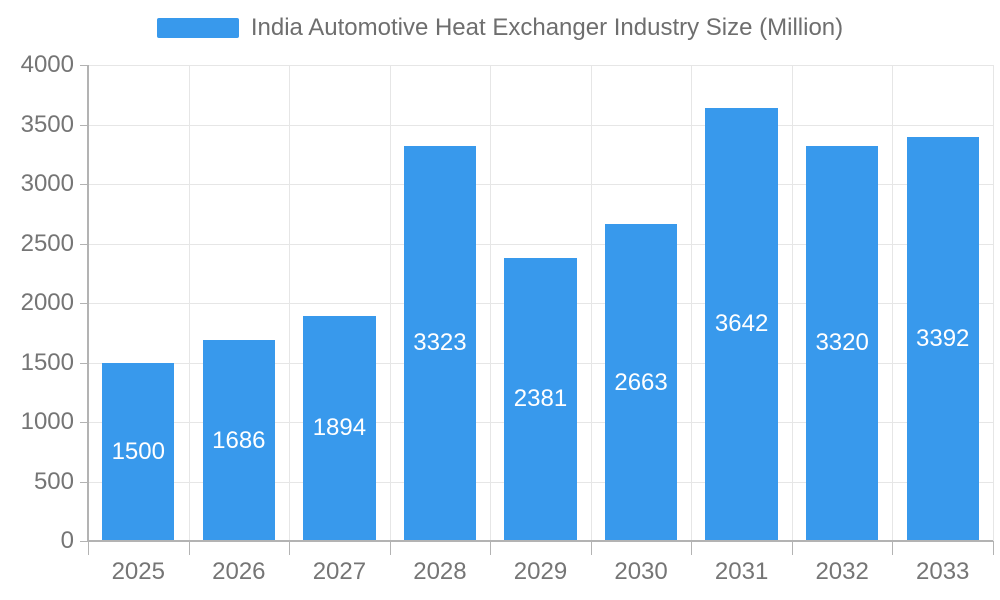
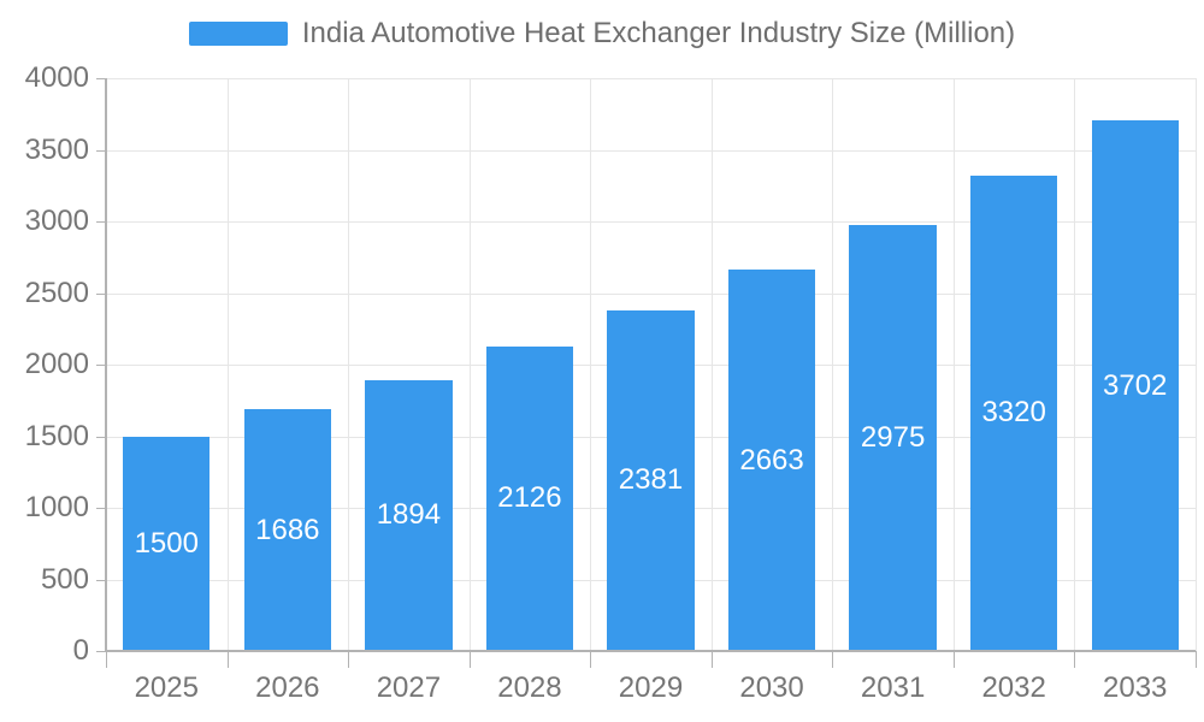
2028: 3323 -> 2126
2031: 3642 -> 2975
2033: 3392 -> 3702
